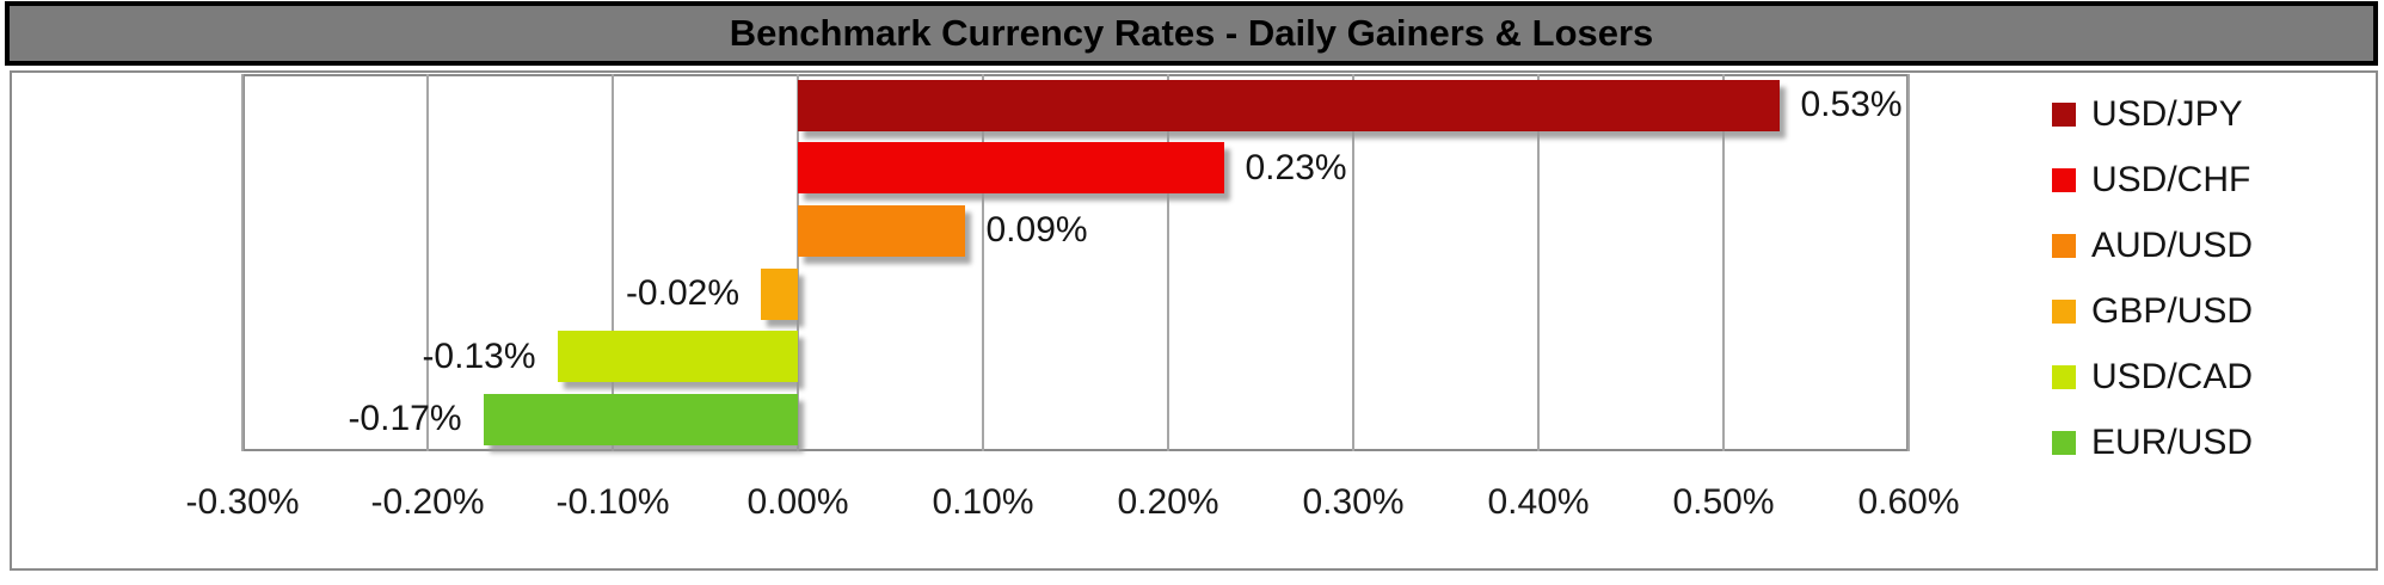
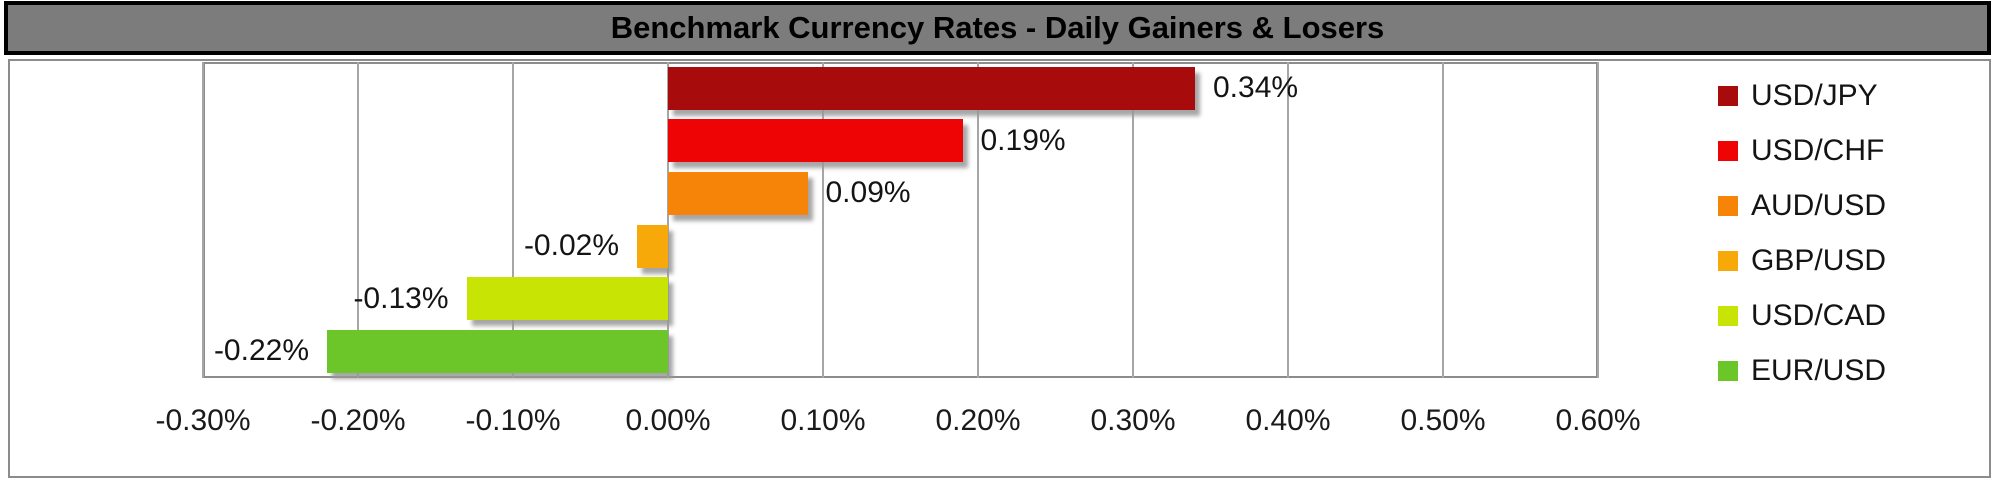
USD/JPY: 0.53% -> 0.34%
USD/CHF: 0.23% -> 0.19%
EUR/USD: -0.17% -> -0.22%
